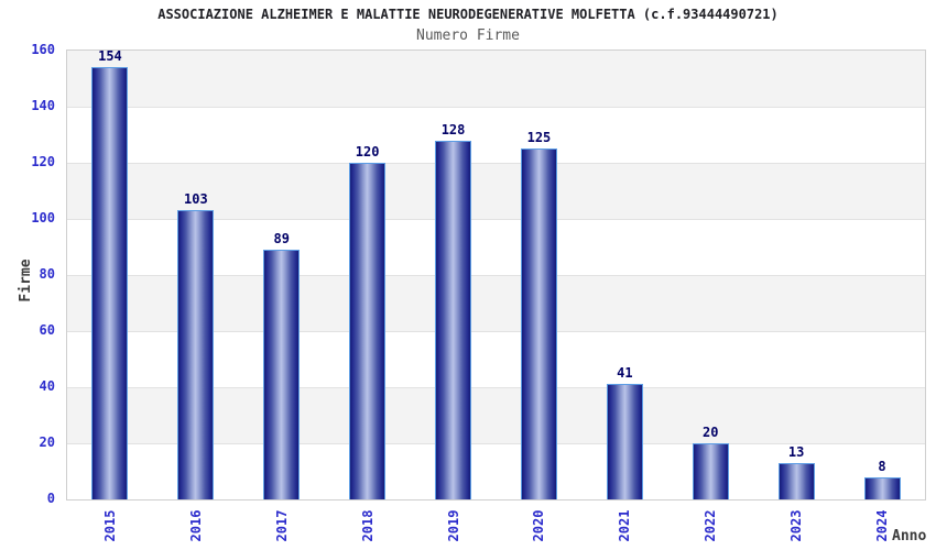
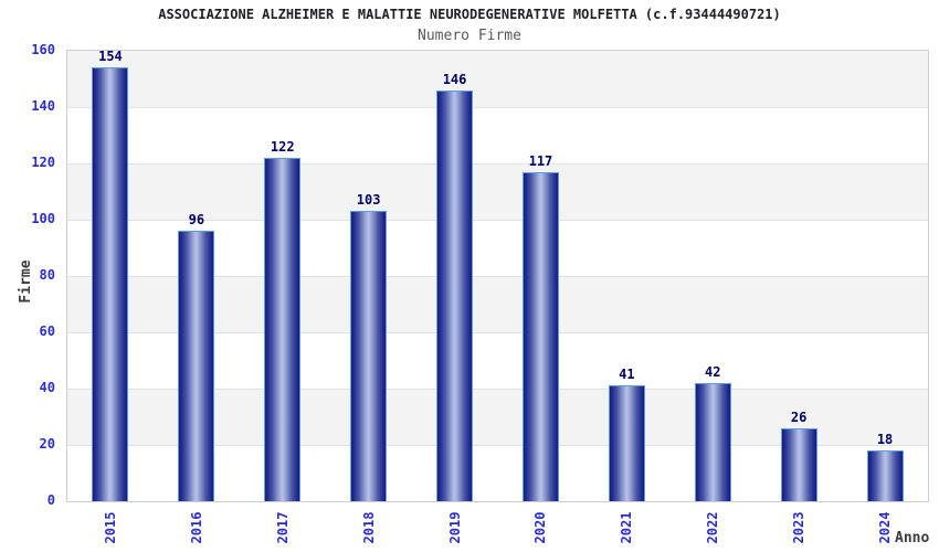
2016: 103 -> 96
2017: 89 -> 122
2018: 120 -> 103
2019: 128 -> 146
2020: 125 -> 117
2022: 20 -> 42
2023: 13 -> 26
2024: 8 -> 18
